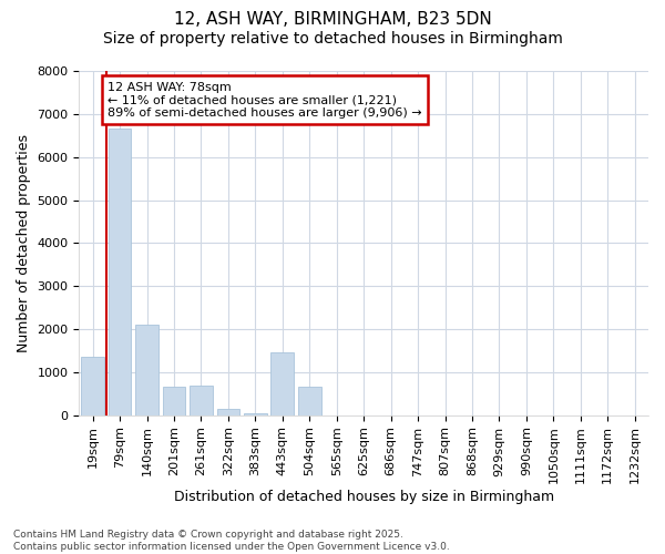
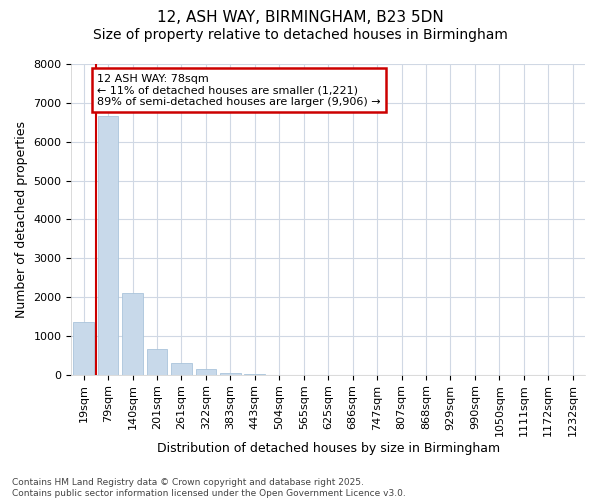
261sqm: 700 -> 310
443sqm: 1450 -> 30
504sqm: 650 -> 0
